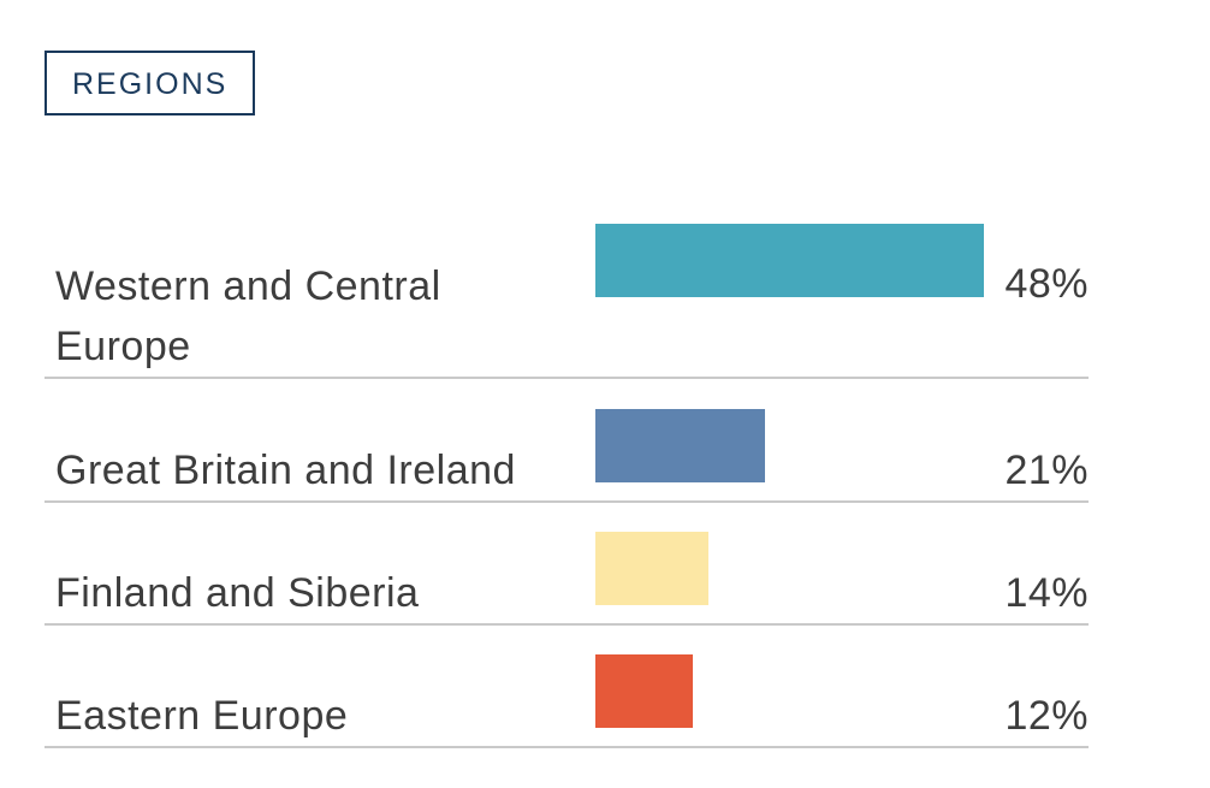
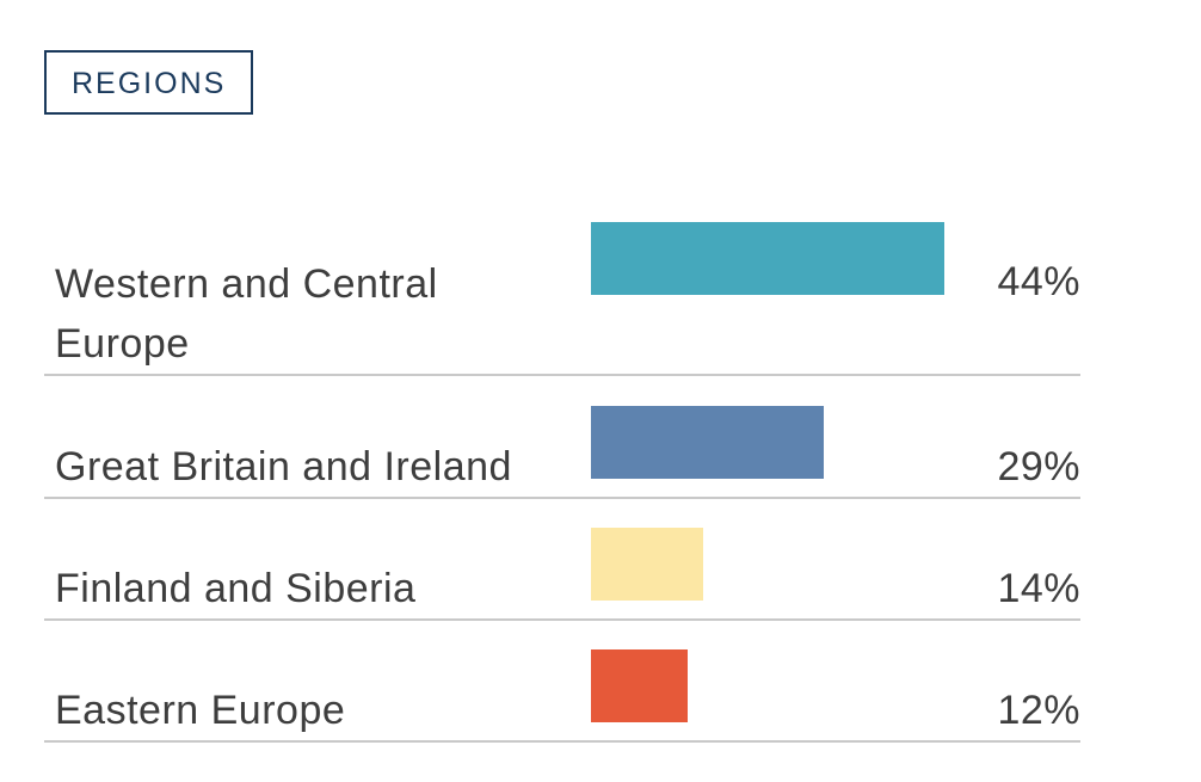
Western and Central Europe: 48% -> 44%
Great Britain and Ireland: 21% -> 29%
